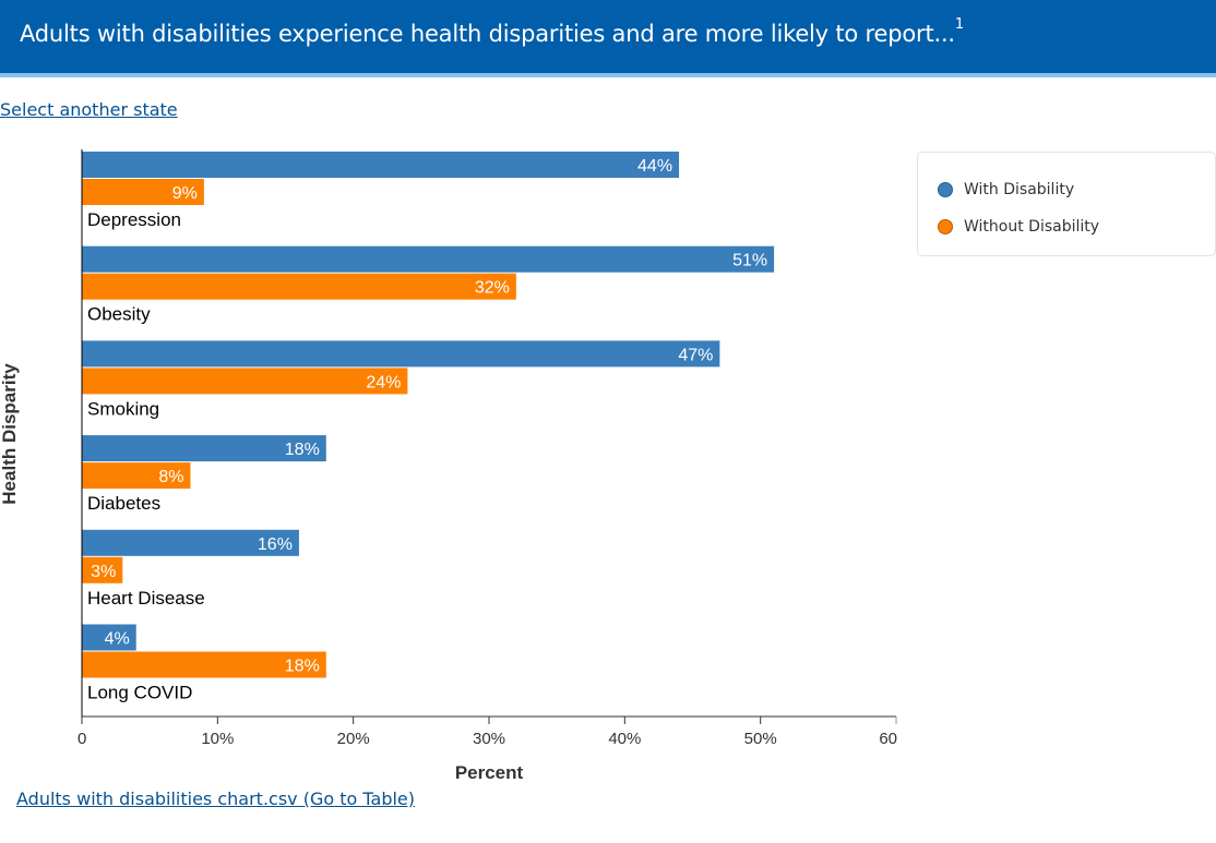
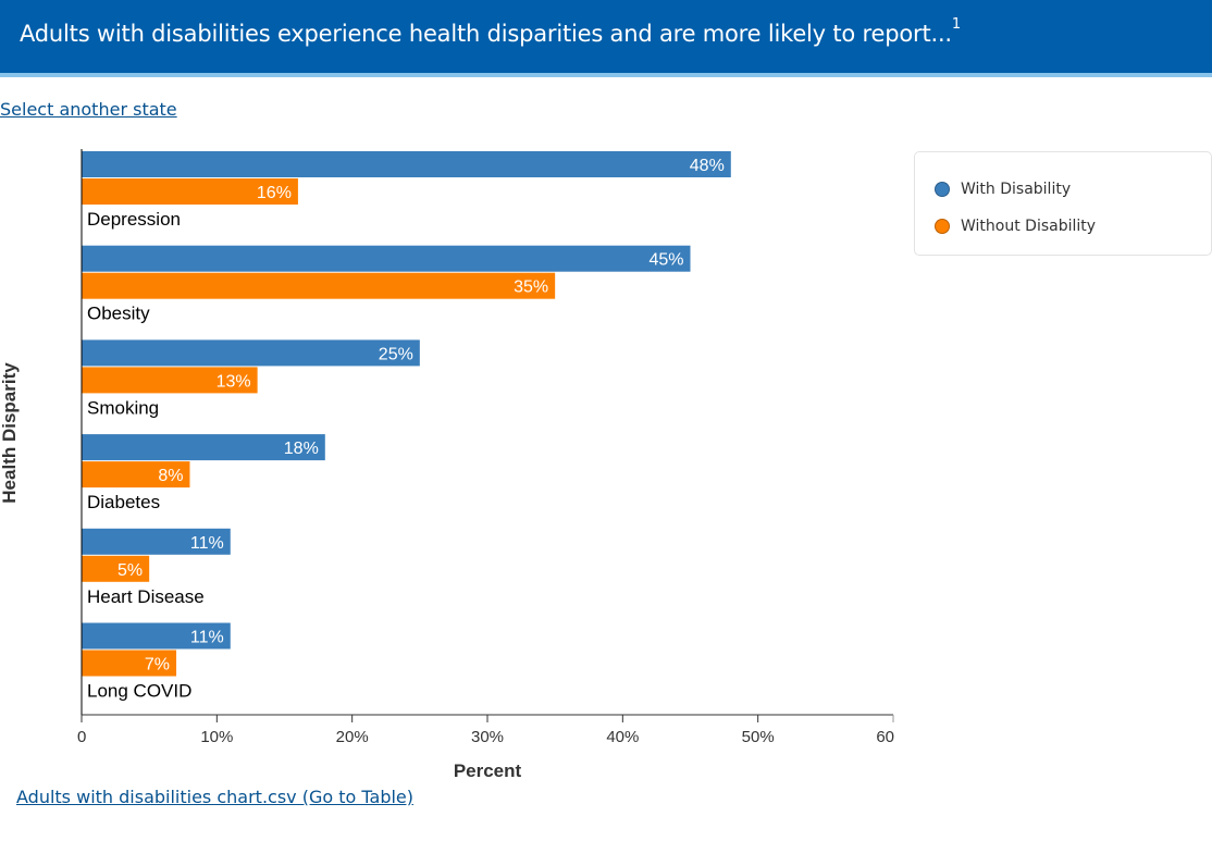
With Disability/Depression: 44% -> 48%
Without Disability/Depression: 9% -> 16%
With Disability/Obesity: 51% -> 45%
Without Disability/Obesity: 32% -> 35%
With Disability/Smoking: 47% -> 25%
Without Disability/Smoking: 24% -> 13%
With Disability/Heart Disease: 16% -> 11%
Without Disability/Heart Disease: 3% -> 5%
With Disability/Long COVID: 4% -> 11%
Without Disability/Long COVID: 18% -> 7%
